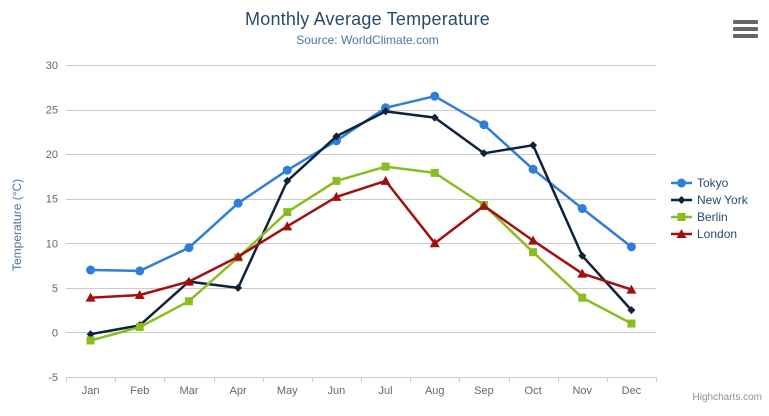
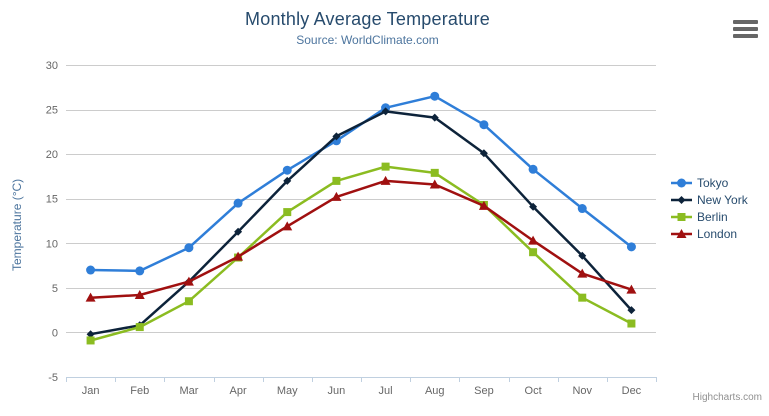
New York/Apr: 5 -> 11
London/Aug: 10 -> 17
New York/Oct: 21 -> 14
